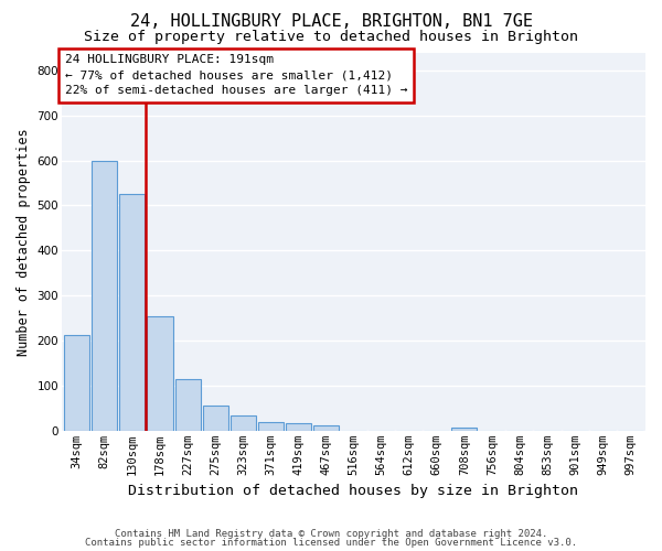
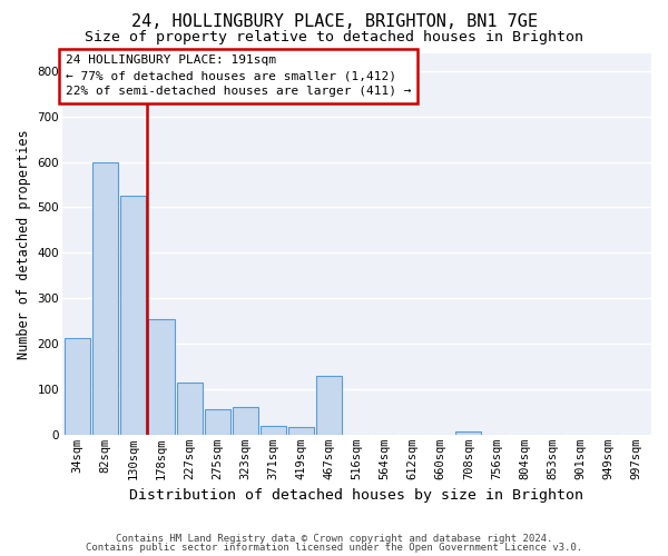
323sqm: 33 -> 60
467sqm: 13 -> 130
